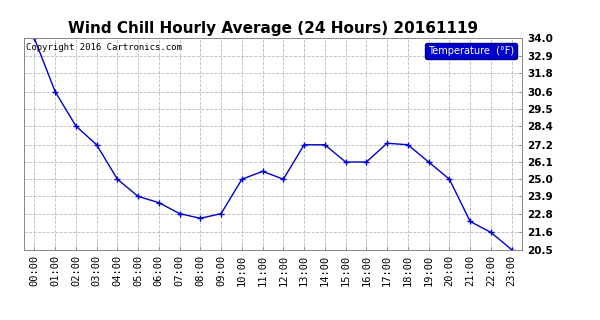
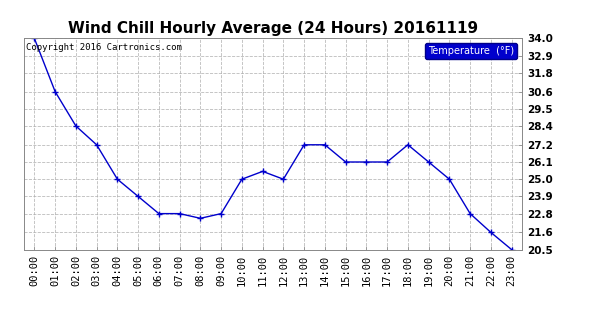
06:00: 23.5 -> 22.8
17:00: 27.3 -> 26.1
21:00: 22.3 -> 22.8
